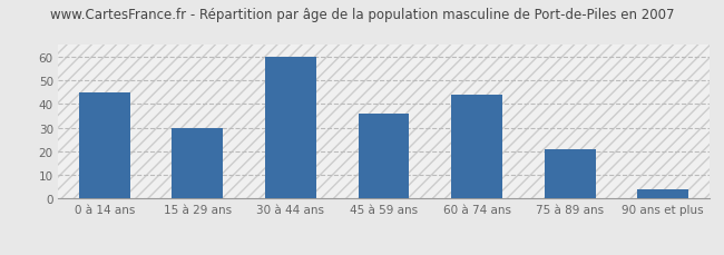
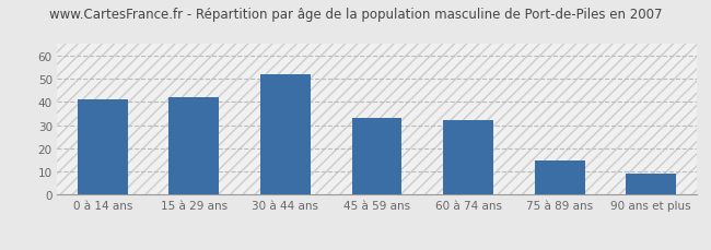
0 à 14 ans: 45 -> 41
15 à 29 ans: 30 -> 42
30 à 44 ans: 60 -> 52
45 à 59 ans: 36 -> 33
60 à 74 ans: 44 -> 32
75 à 89 ans: 21 -> 15
90 ans et plus: 4 -> 9
